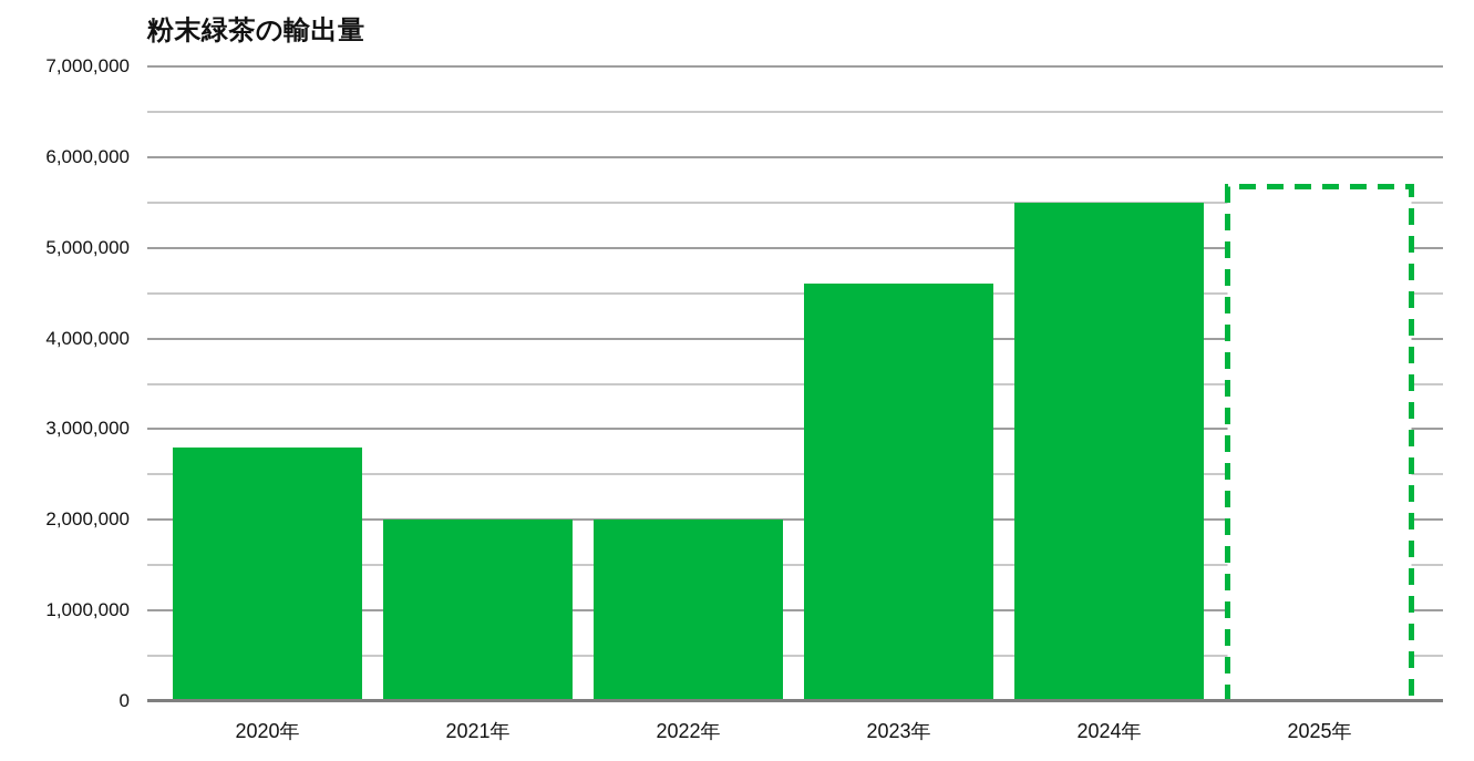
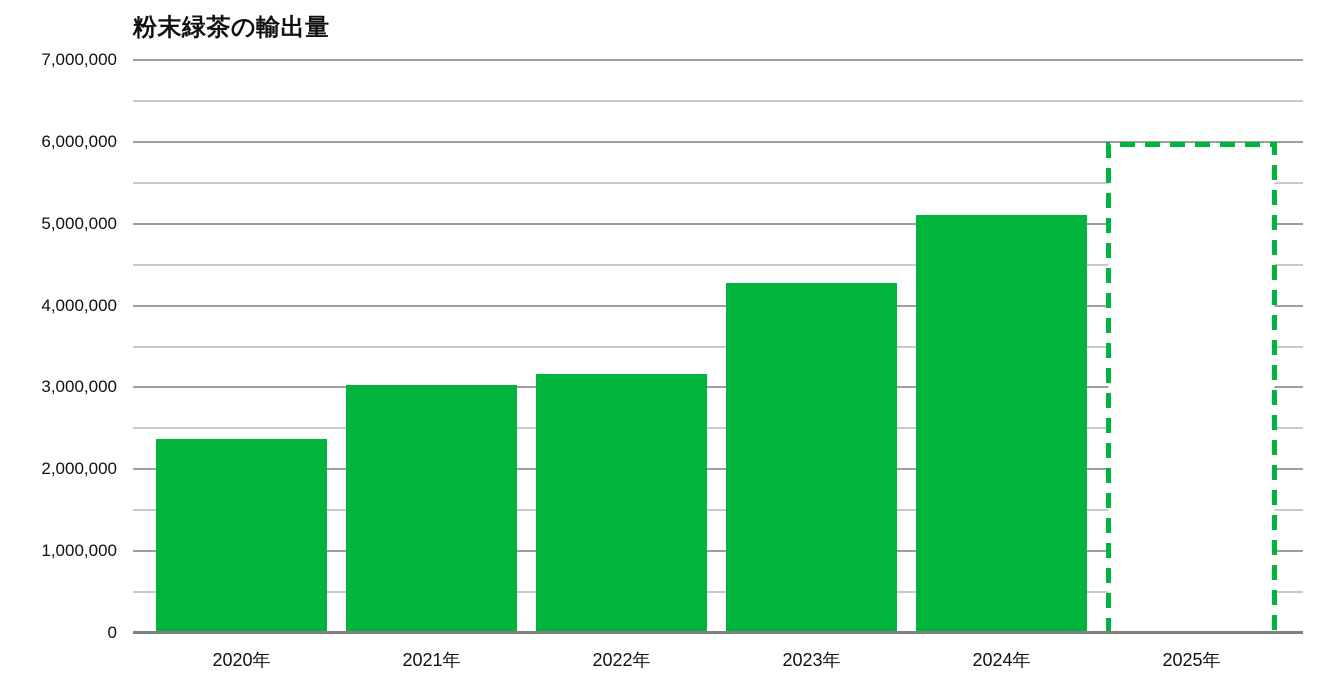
2020年: 2800000 -> 2400000
2021年: 2000000 -> 3000000
2022年: 2000000 -> 3200000
2023年: 4600000 -> 4300000
2024年: 5500000 -> 5100000
2025年: 5700000 -> 6000000
